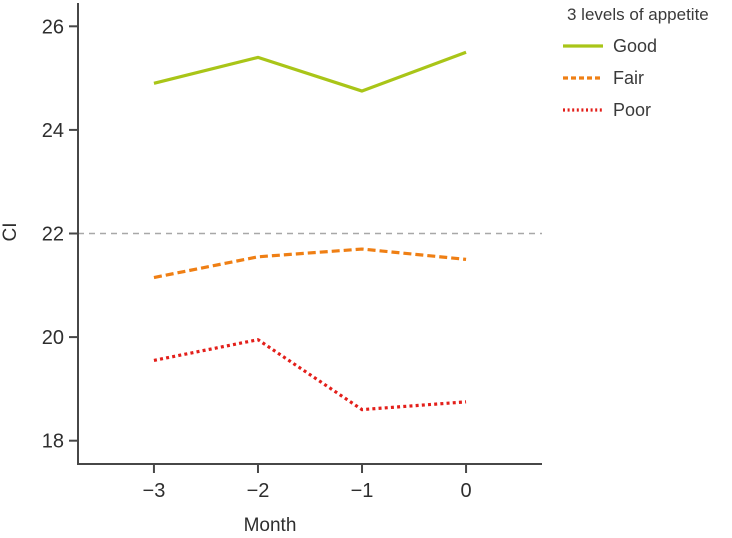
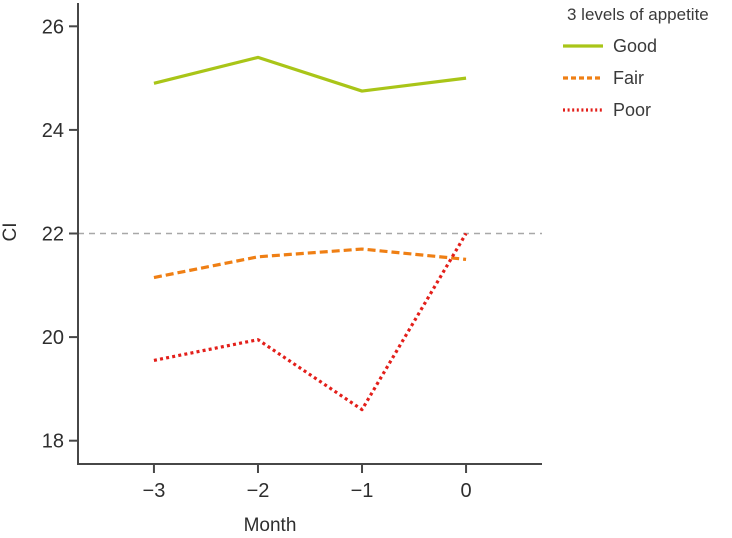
Good/0: 25.5 -> 25.0
Poor/0: 18.8 -> 22.0
